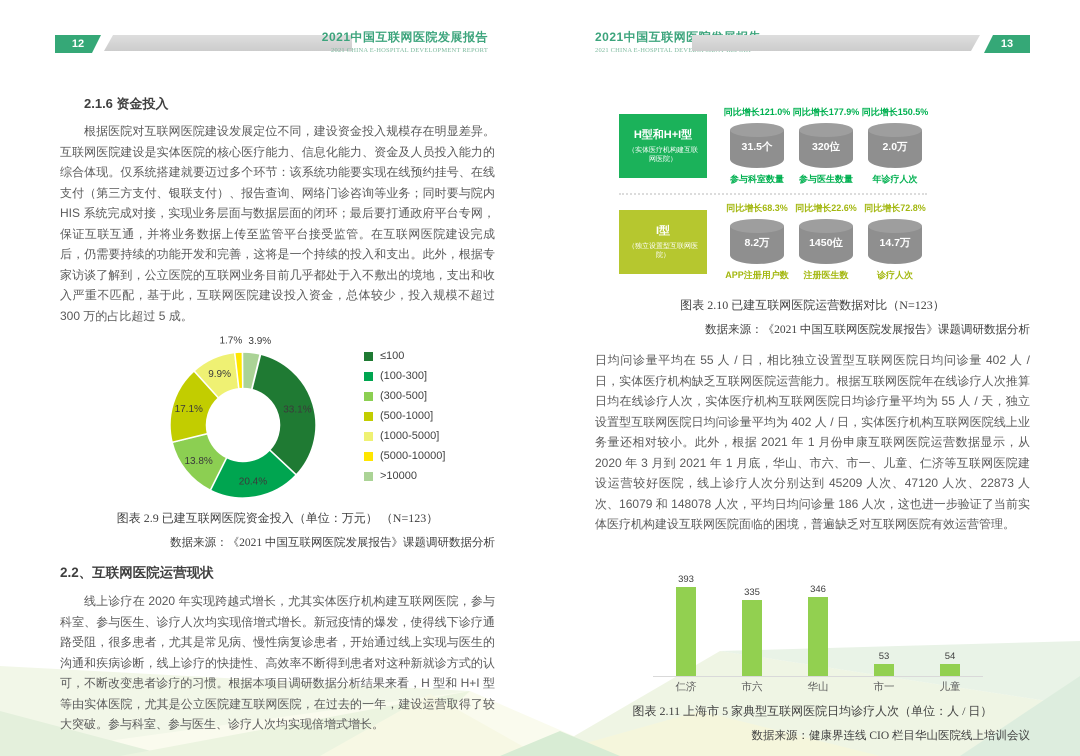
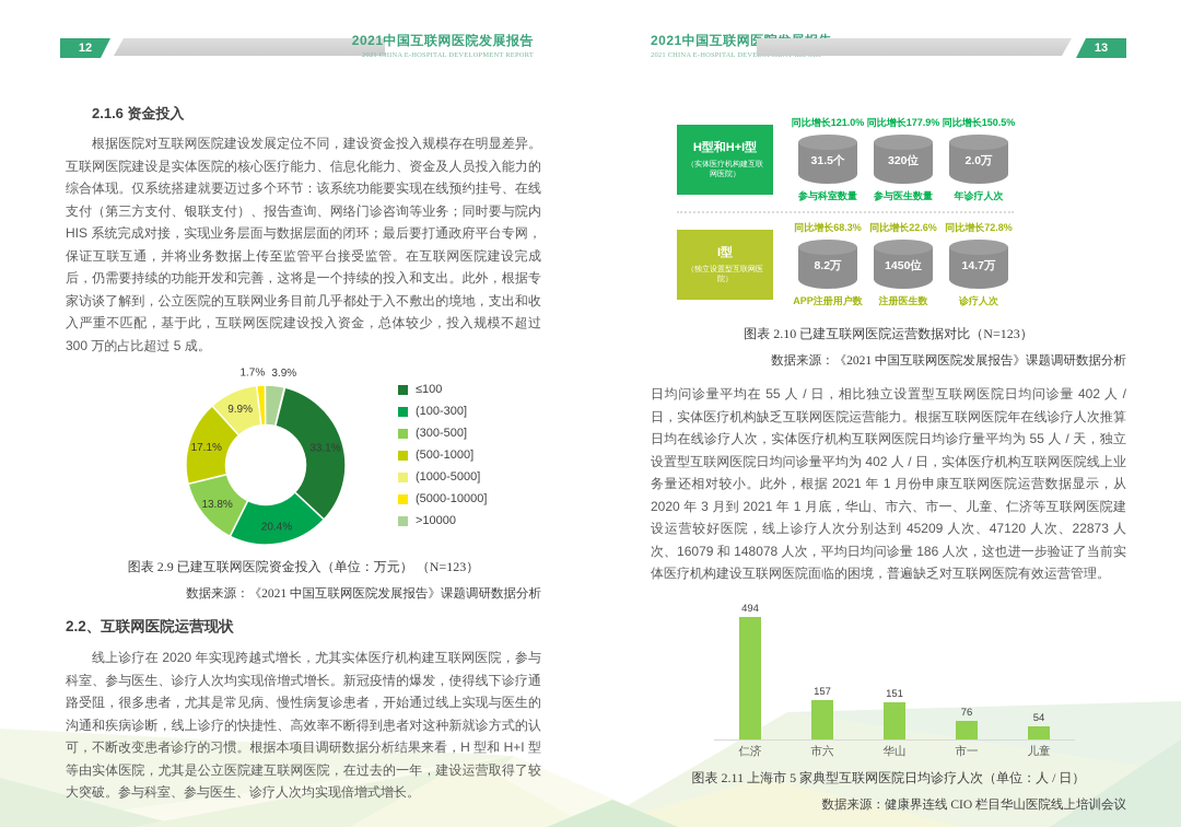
图表 2.11 上海市 5 家典型互联网医院日均诊疗人次（单位：人 / 日）/仁济: 393 -> 494
图表 2.11 上海市 5 家典型互联网医院日均诊疗人次（单位：人 / 日）/市六: 335 -> 157
图表 2.11 上海市 5 家典型互联网医院日均诊疗人次（单位：人 / 日）/华山: 346 -> 151
图表 2.11 上海市 5 家典型互联网医院日均诊疗人次（单位：人 / 日）/市一: 53 -> 76
